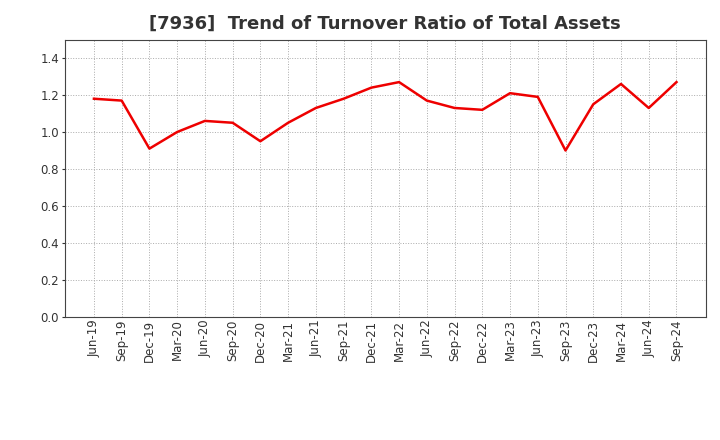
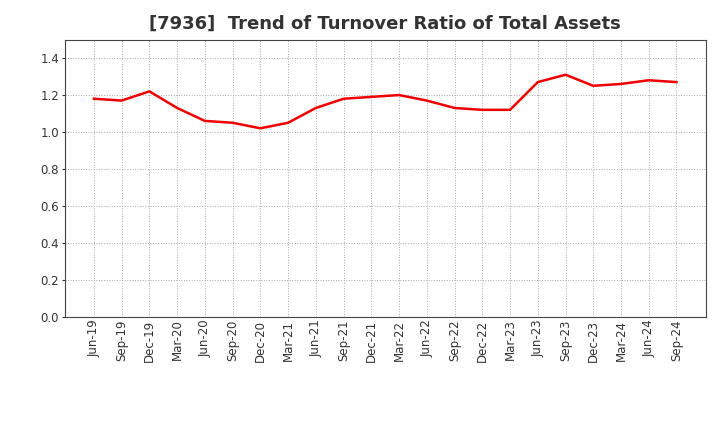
Dec-19: 0.91 -> 1.22
Mar-20: 1.00 -> 1.13
Dec-20: 0.95 -> 1.02
Dec-21: 1.24 -> 1.19
Mar-22: 1.27 -> 1.20
Mar-23: 1.21 -> 1.12
Jun-23: 1.19 -> 1.27
Sep-23: 0.90 -> 1.31
Dec-23: 1.15 -> 1.25
Jun-24: 1.13 -> 1.28
